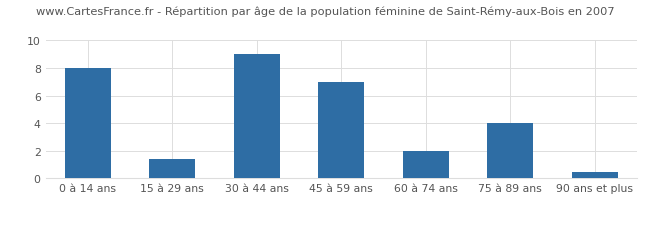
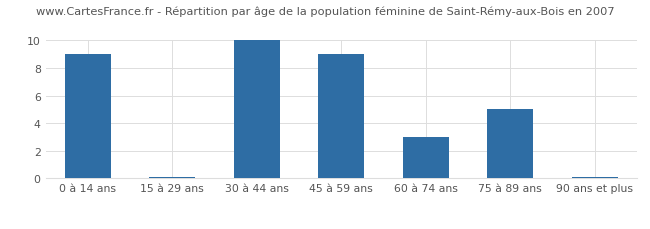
0 à 14 ans: 8.0 -> 9.0
15 à 29 ans: 1.4 -> 0.1
30 à 44 ans: 9.0 -> 10.0
45 à 59 ans: 7.0 -> 9.0
60 à 74 ans: 2.0 -> 3.0
75 à 89 ans: 4.0 -> 5.0
90 ans et plus: 0.5 -> 0.1
